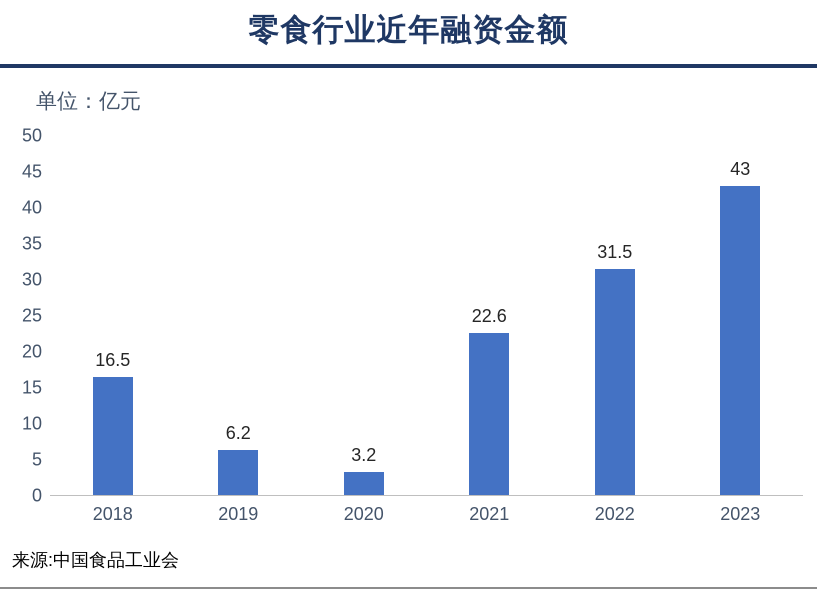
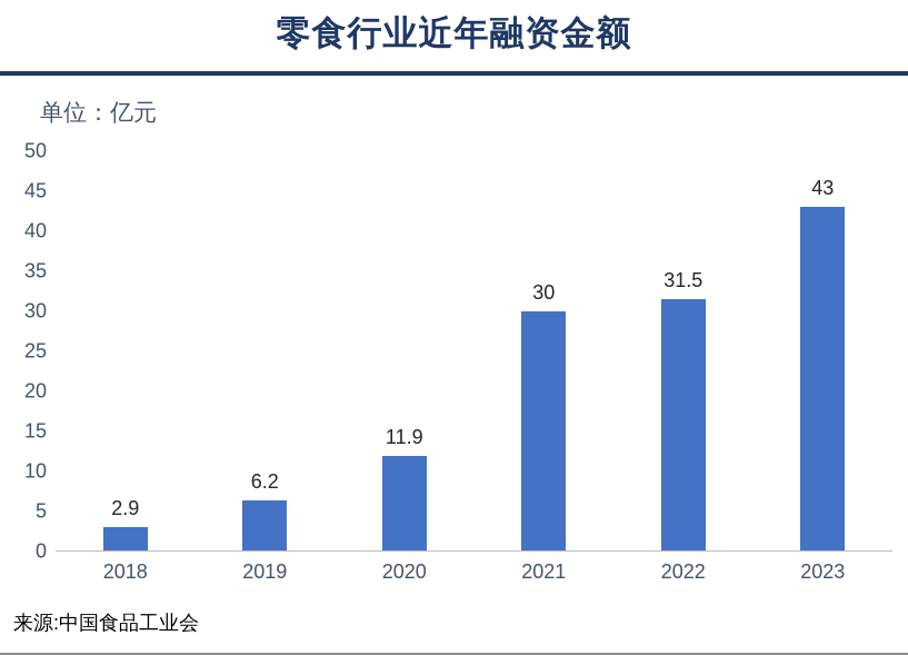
2018: 16.5 -> 2.9
2020: 3.2 -> 11.9
2021: 22.6 -> 30
